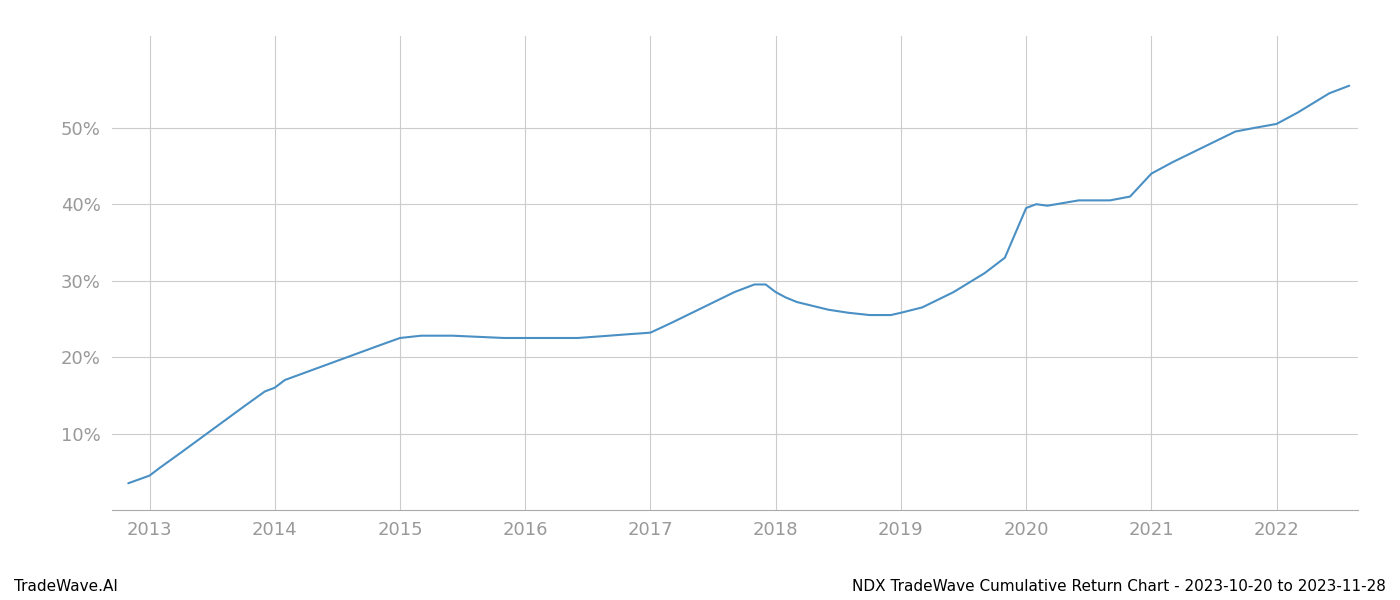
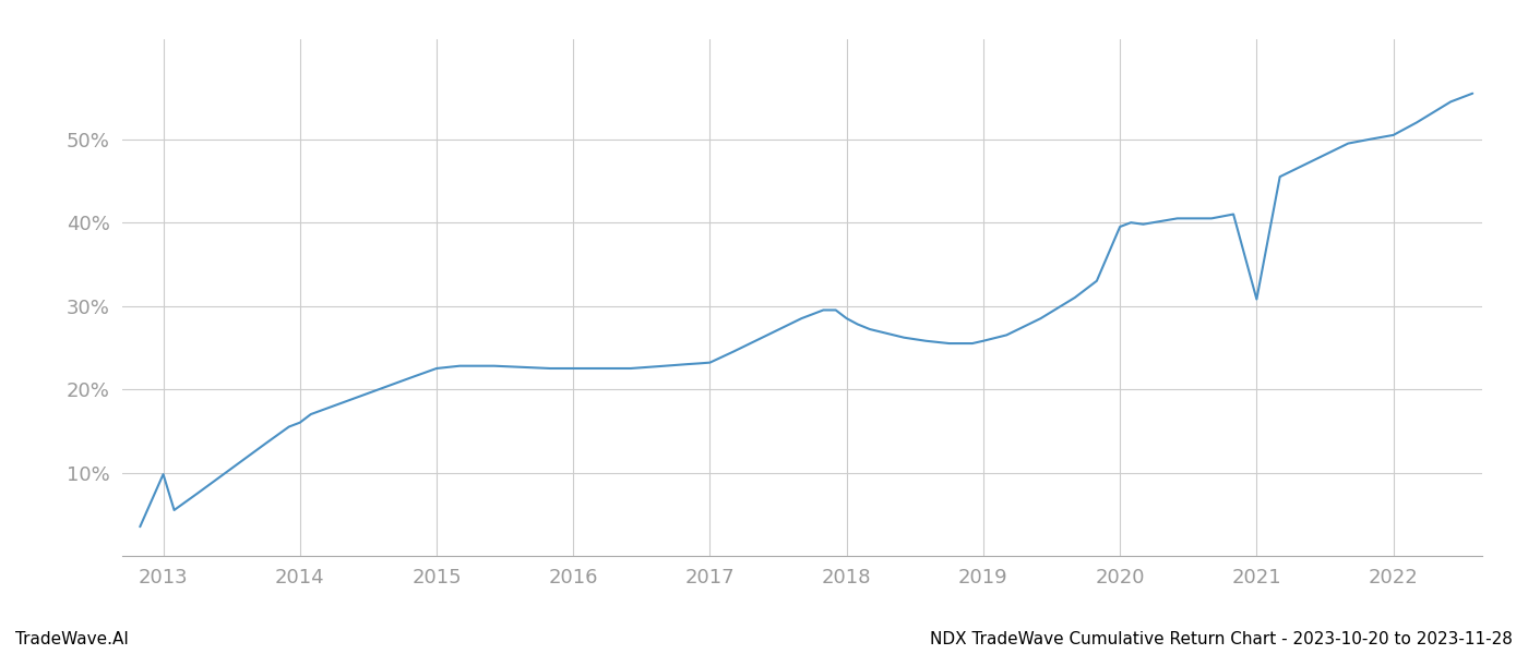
2013: 4.5% -> 9.8%
2021: 44.0% -> 30.8%
